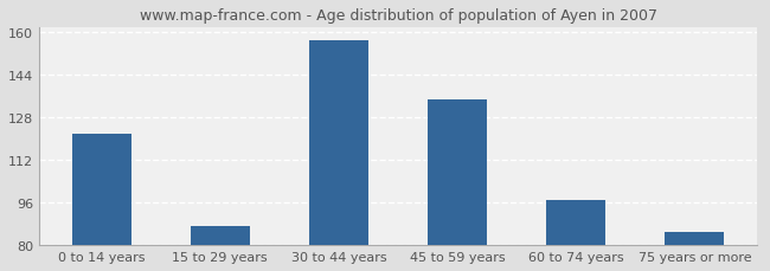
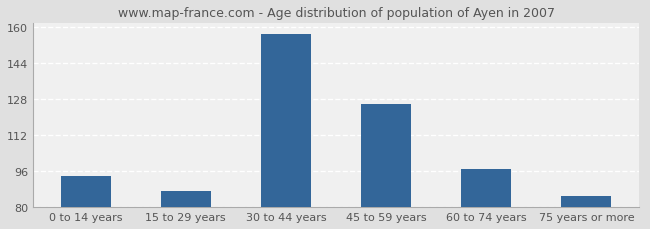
0 to 14 years: 122 -> 94
45 to 59 years: 135 -> 126
